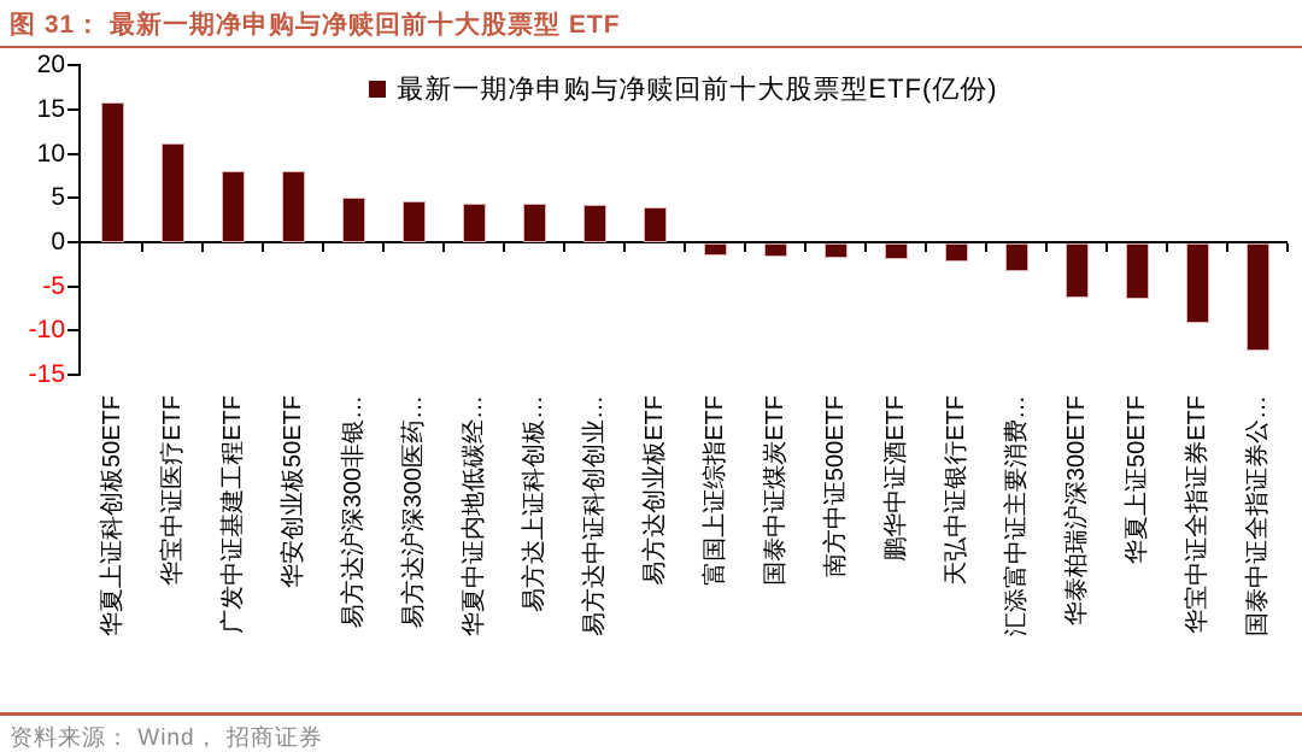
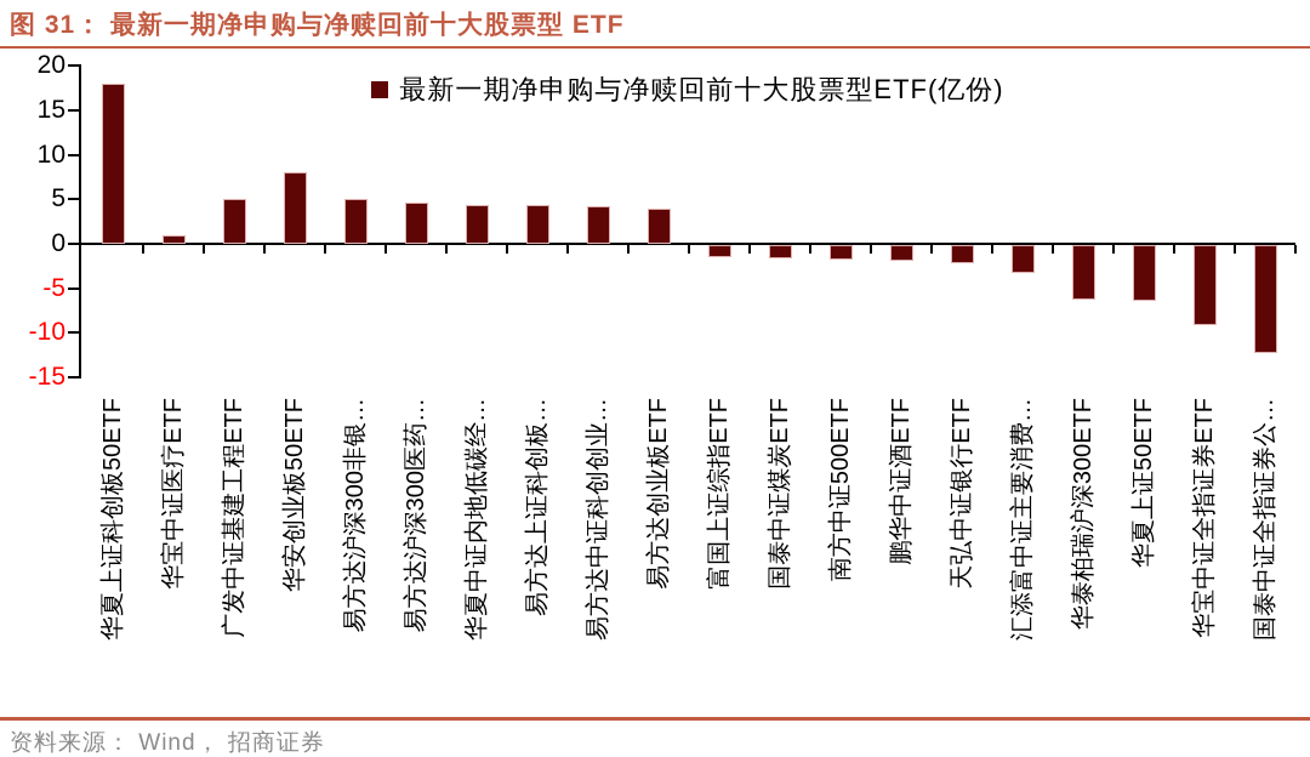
华夏上证科创板50ETF: 16 -> 18
华宝中证医疗ETF: 11 -> 1
广发中证基建工程ETF: 8 -> 5
